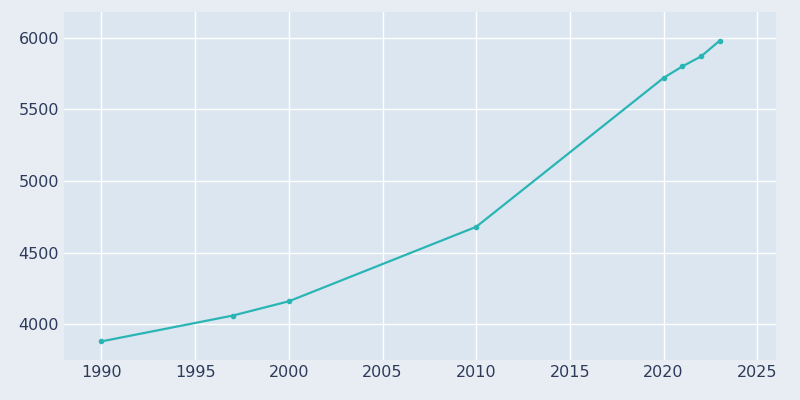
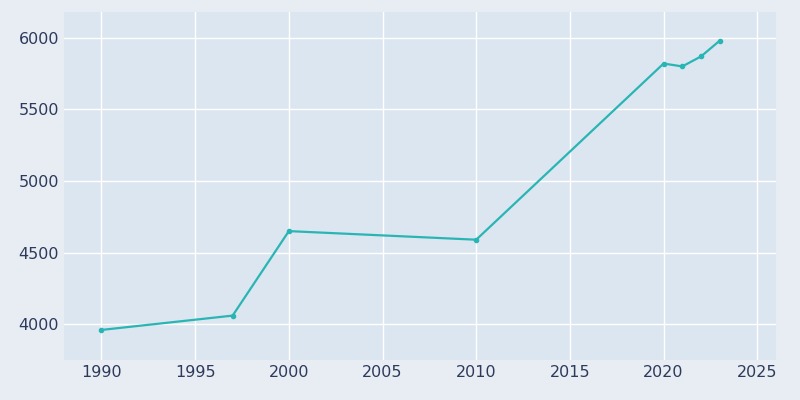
1990: 3880 -> 3960
2000: 4160 -> 4650
2010: 4680 -> 4590
2020: 5720 -> 5820
